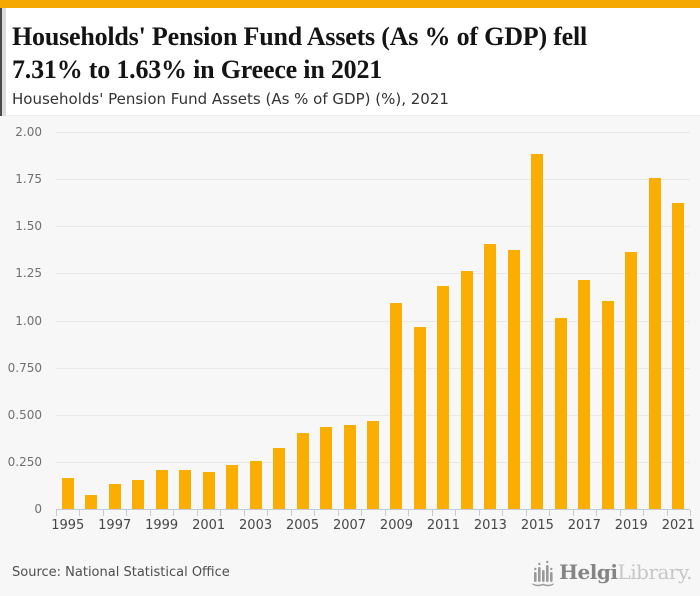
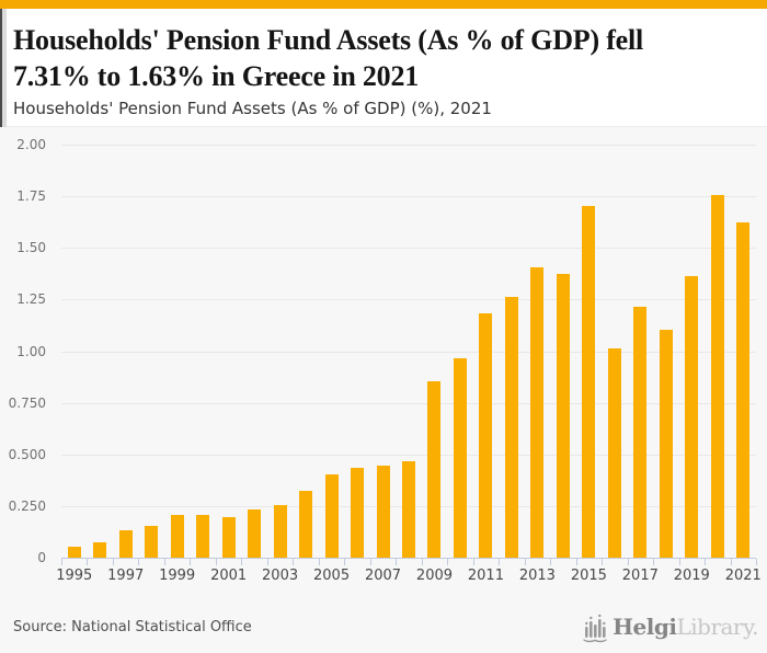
1995: 0.17 -> 0.06
2009: 1.10 -> 0.86
2015: 1.89 -> 1.71
